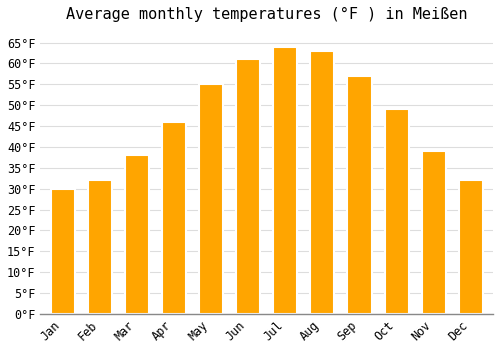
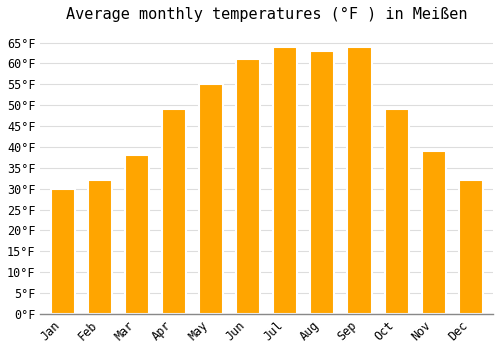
Apr: 46°F -> 49°F
Sep: 57°F -> 64°F
